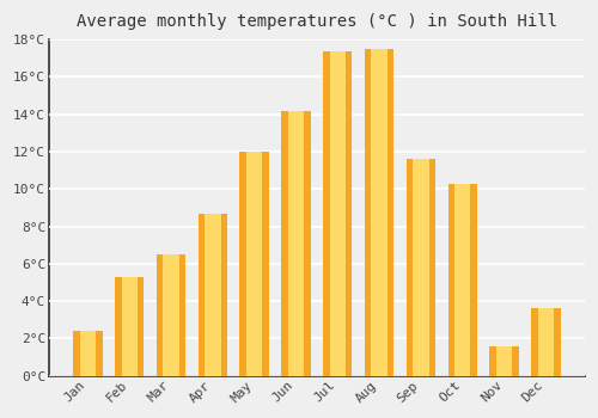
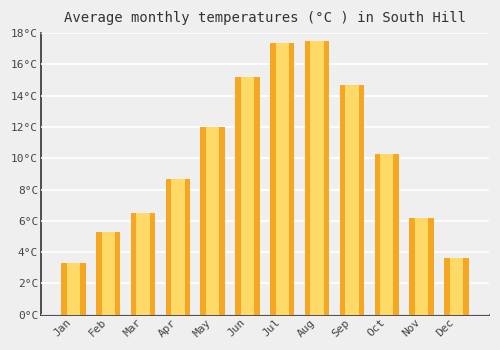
Jan: 2.4°C -> 3.3°C
Jun: 14.2°C -> 15.2°C
Sep: 11.6°C -> 14.7°C
Nov: 1.6°C -> 6.2°C
